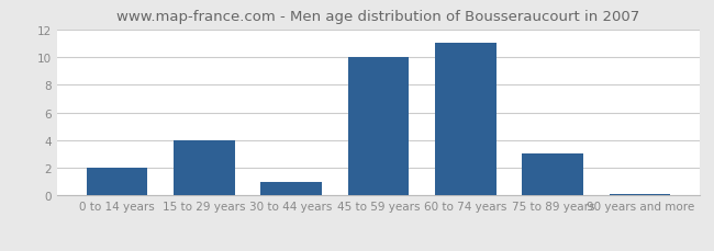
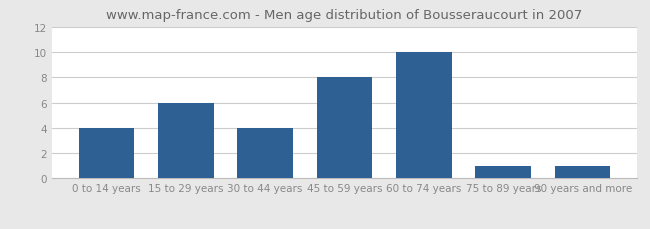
0 to 14 years: 2.0 -> 4.0
15 to 29 years: 4.0 -> 6.0
30 to 44 years: 1.0 -> 4.0
45 to 59 years: 10.0 -> 8.0
60 to 74 years: 11.0 -> 10.0
75 to 89 years: 3.0 -> 1.0
90 years and more: 0.1 -> 1.0
